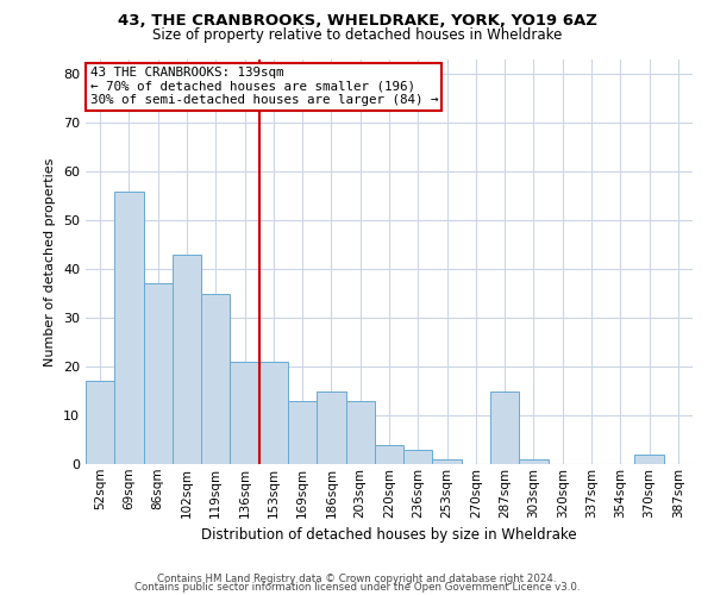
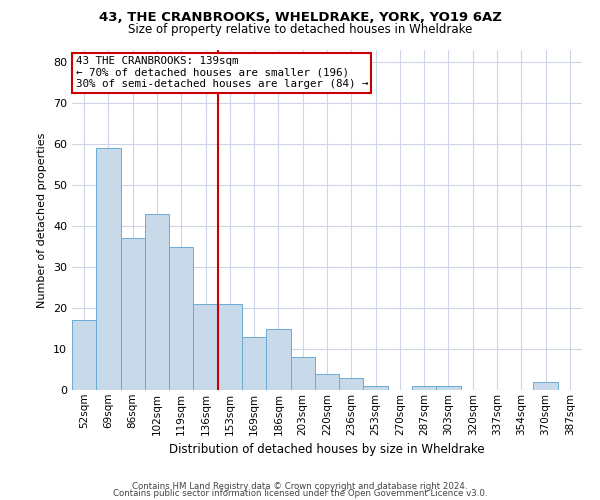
69sqm: 56 -> 59
203sqm: 13 -> 8
287sqm: 15 -> 1
